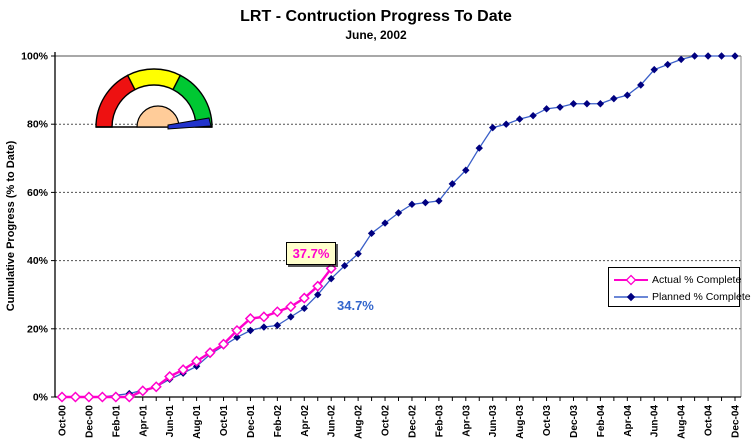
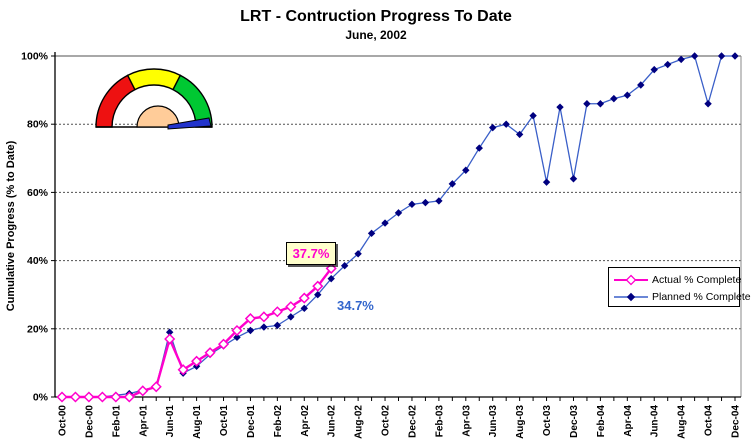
Actual % Complete/Jun-01: 6% -> 17%
Planned % Complete/Jun-01: 5% -> 19%
Planned % Complete/Aug-03: 82% -> 77%
Planned % Complete/Oct-03: 84% -> 63%
Planned % Complete/Dec-03: 86% -> 64%
Planned % Complete/Oct-04: 100% -> 86%
